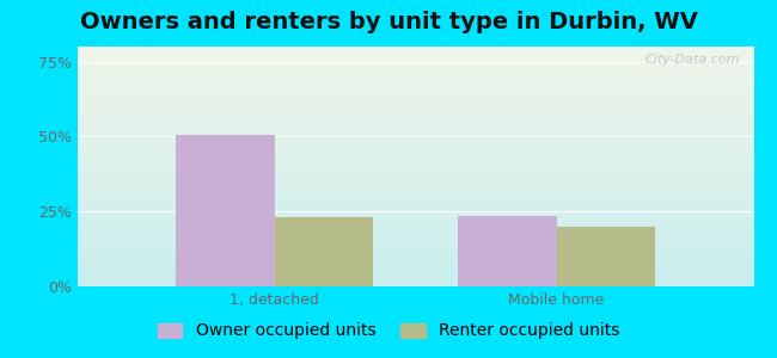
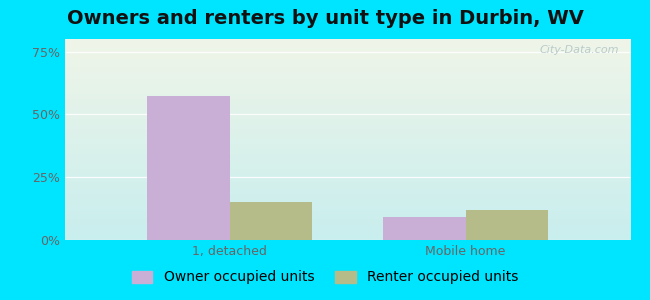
Owner occupied units/1, detached: 50.5% -> 57.5%
Renter occupied units/1, detached: 23% -> 15%
Owner occupied units/Mobile home: 23.5% -> 9.0%
Renter occupied units/Mobile home: 20% -> 12%
